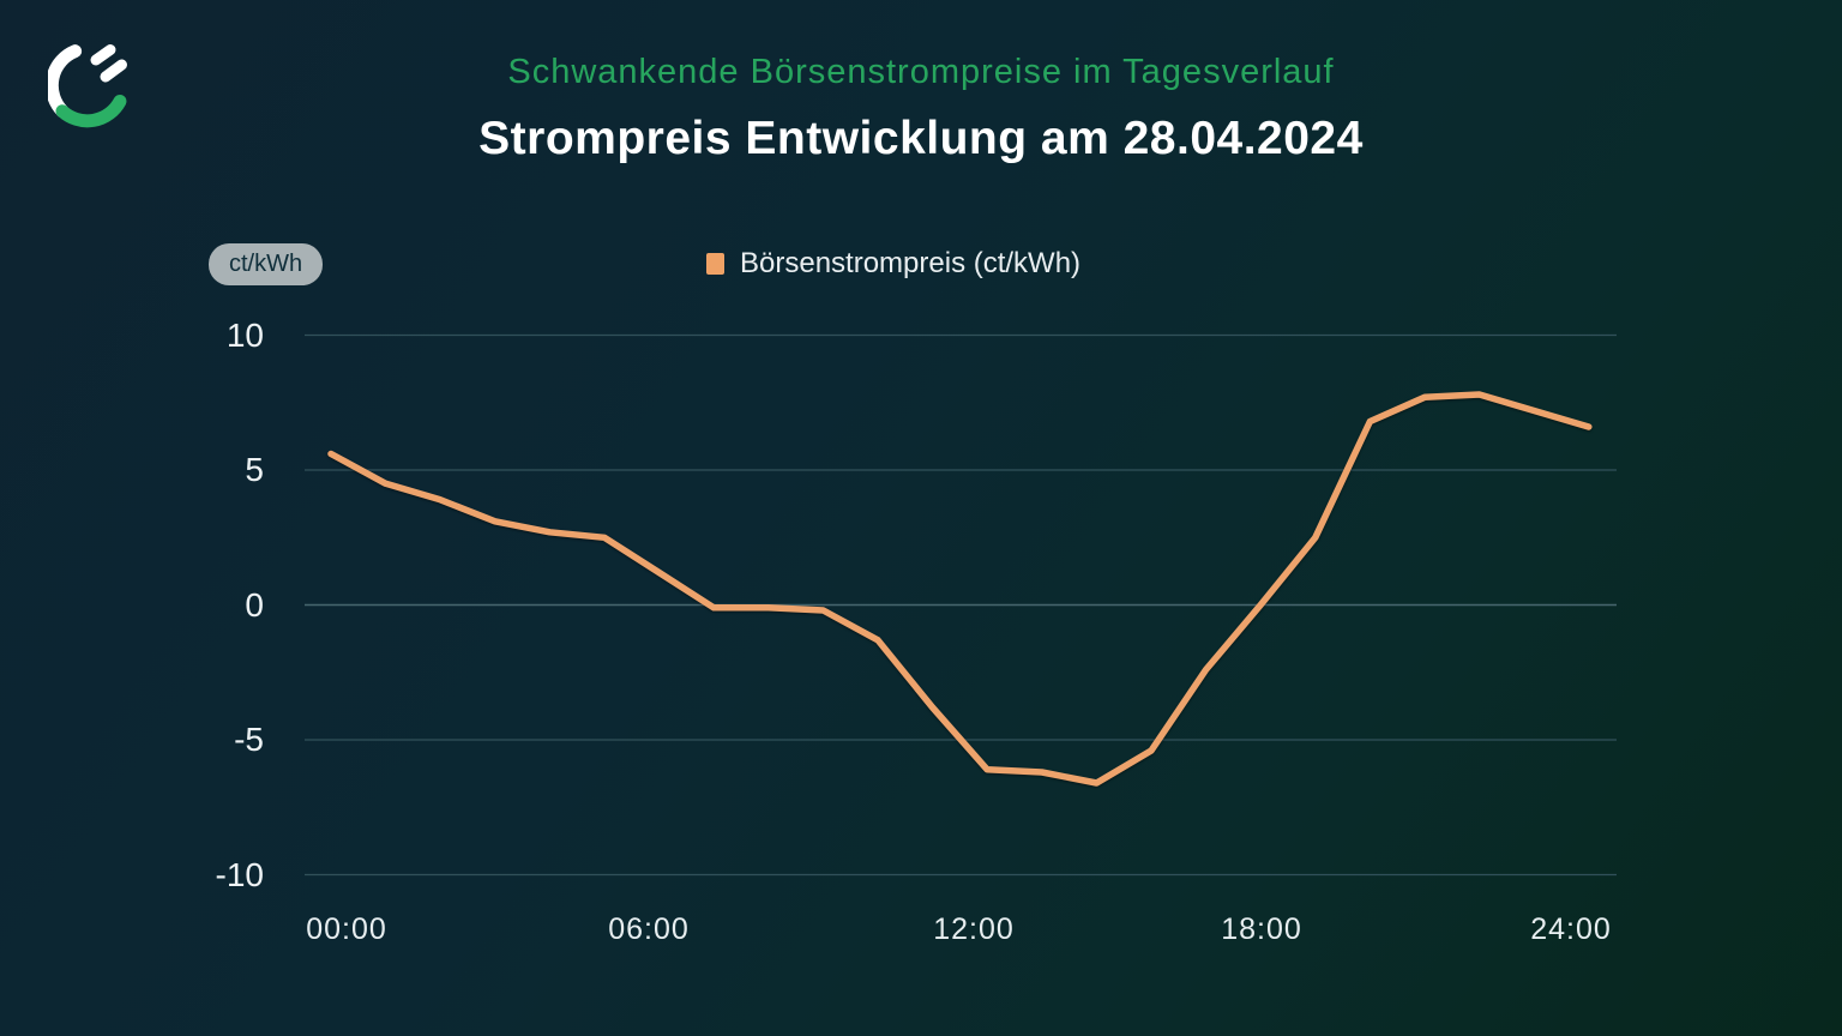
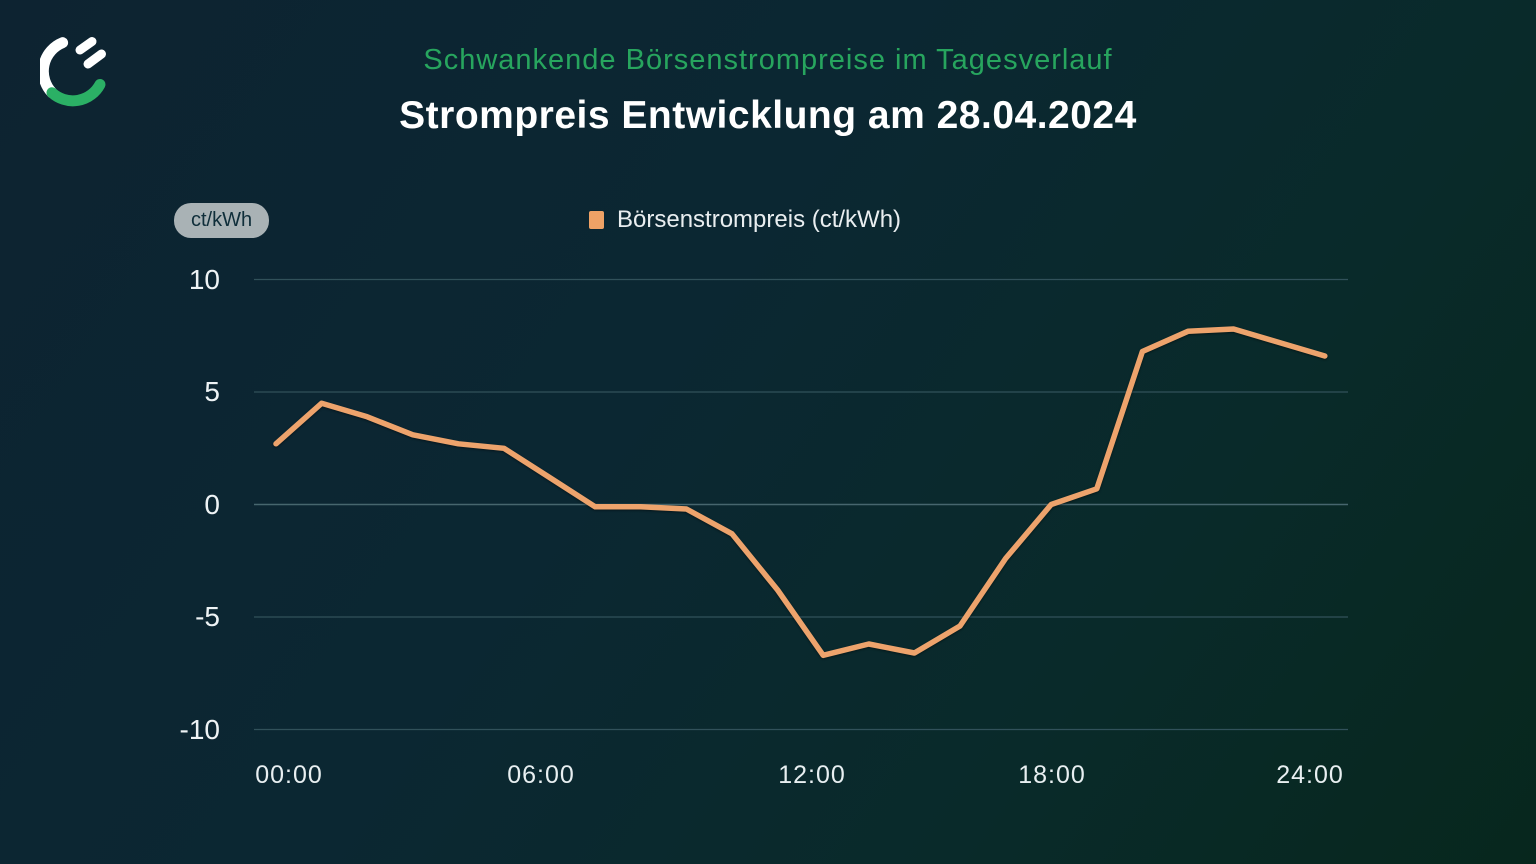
00:00: 5.6 -> 2.7
12:00: -6.1 -> -6.7
18:00: 2.5 -> 0.7
